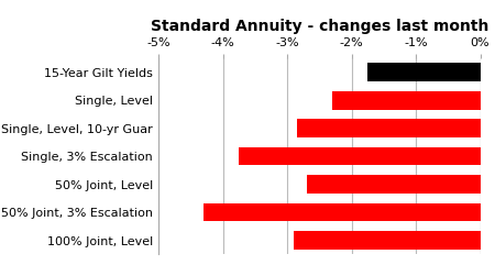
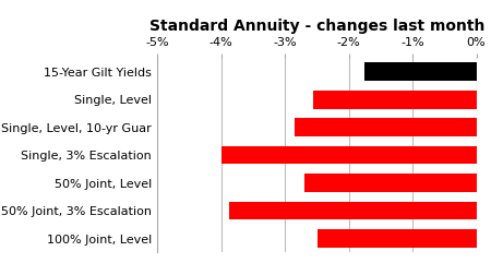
Single, Level: -2.30% -> -2.56%
Single, 3% Escalation: -3.75% -> -4.00%
50% Joint, 3% Escalation: -4.30% -> -3.88%
100% Joint, Level: -2.90% -> -2.48%
